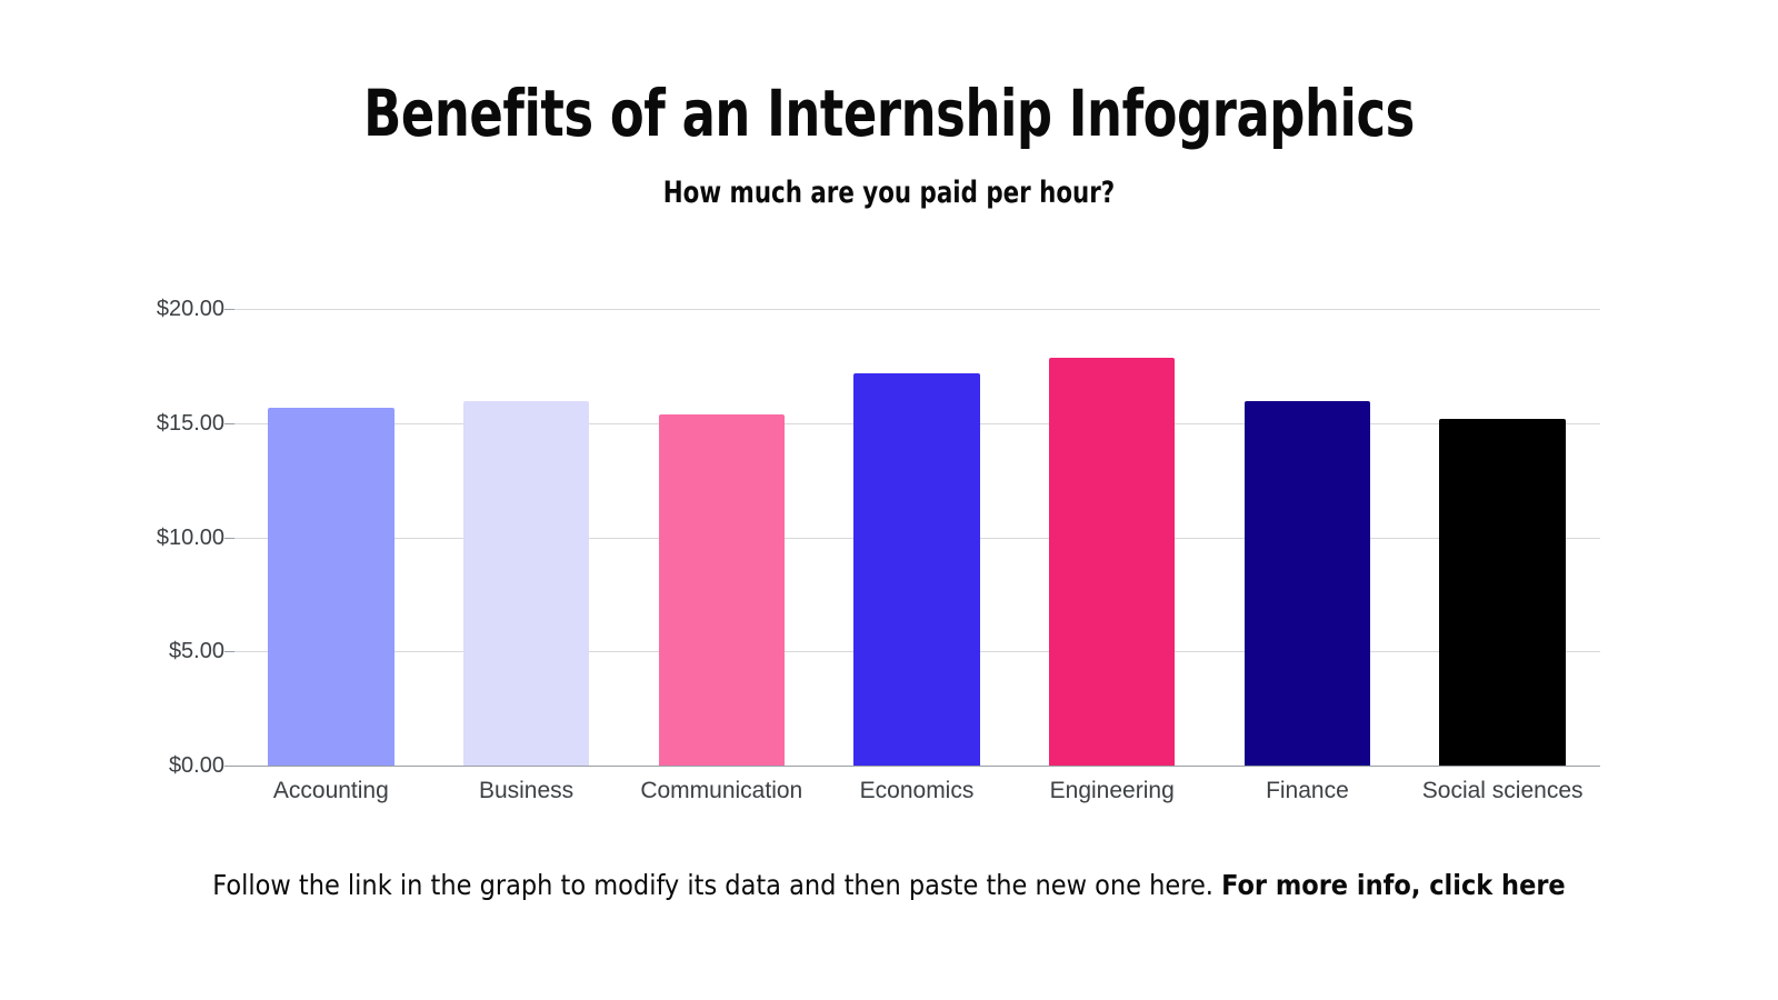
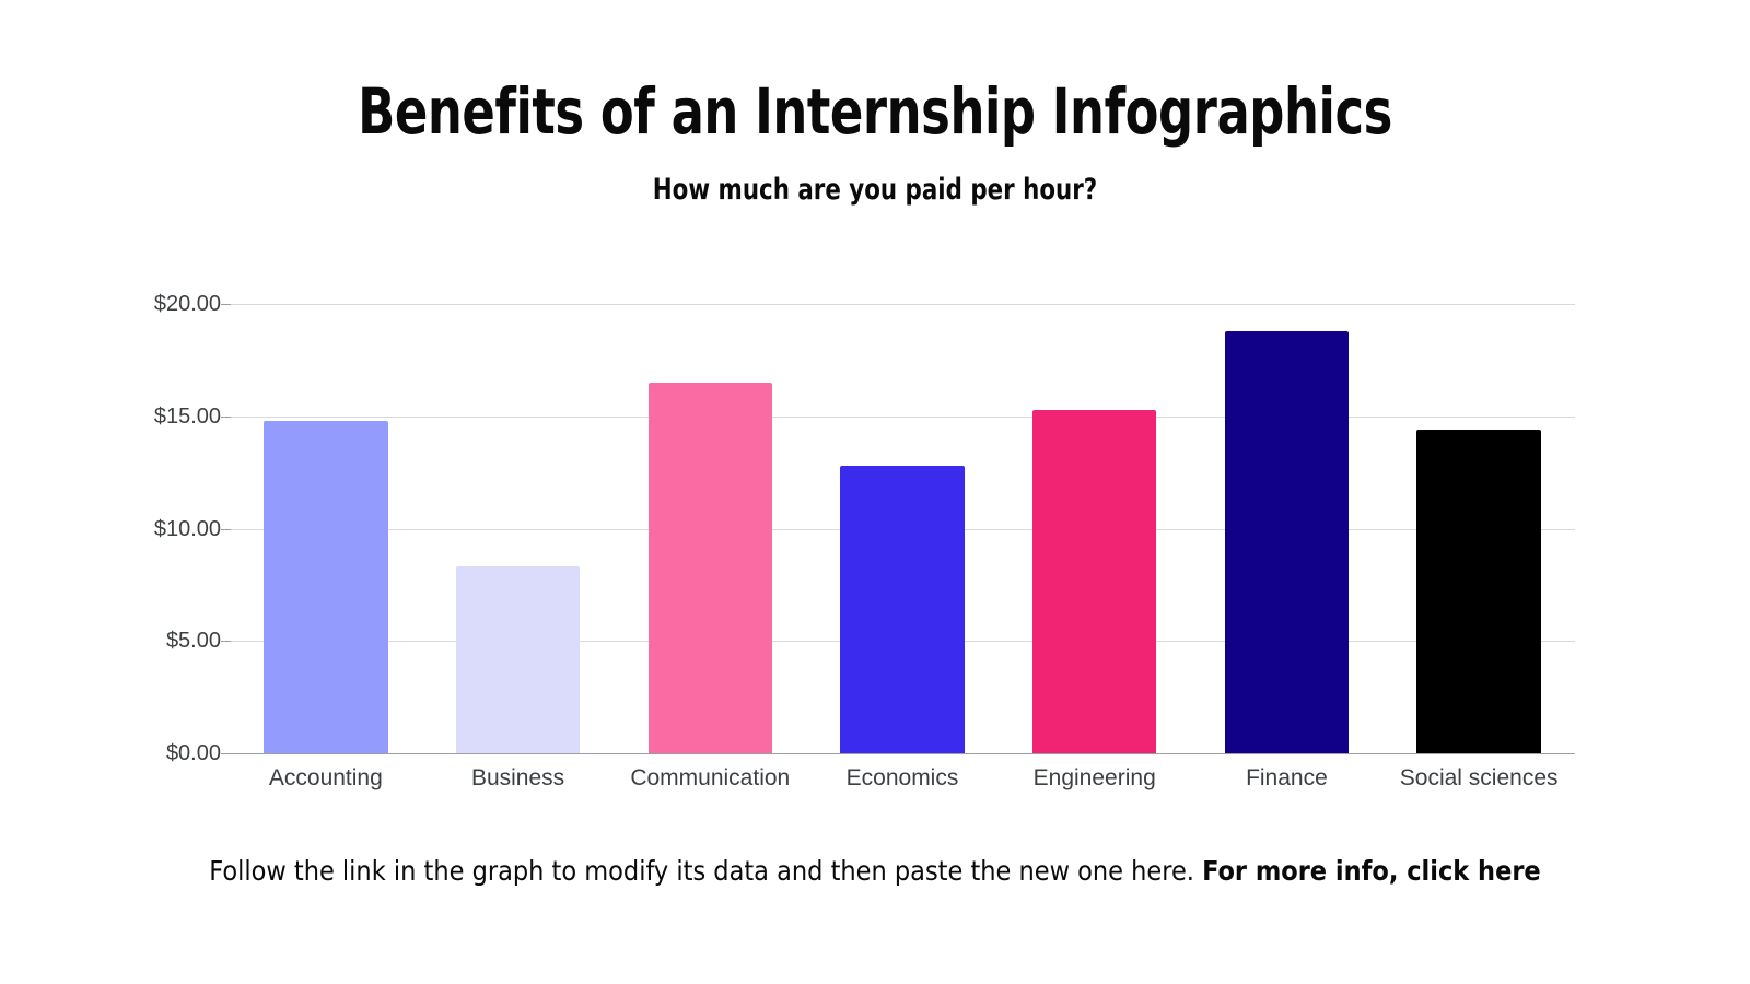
Accounting: $15.7 -> $14.8
Business: $15.9 -> $8.3
Communication: $15.4 -> $16.5
Economics: $17.2 -> $12.8
Engineering: $17.9 -> $15.3
Finance: $15.9 -> $18.8
Social sciences: $15.2 -> $14.4
